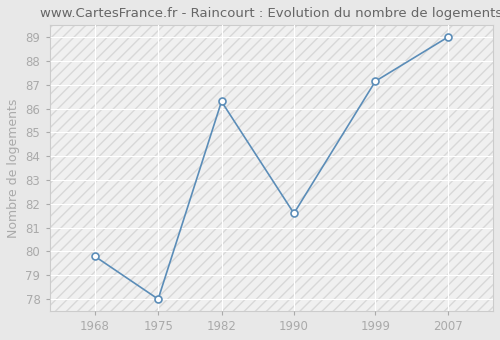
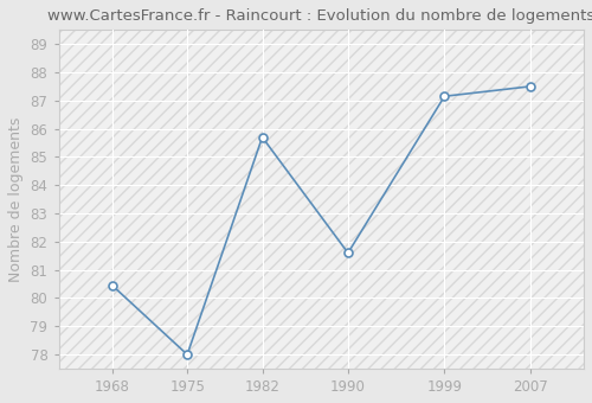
1968: 79.80 -> 80.45
1982: 86.30 -> 85.70
2007: 89.00 -> 87.50
